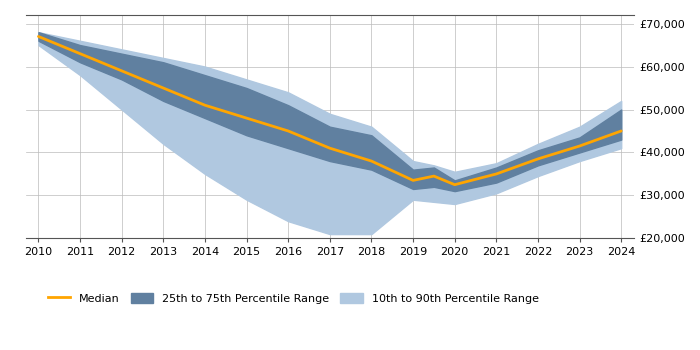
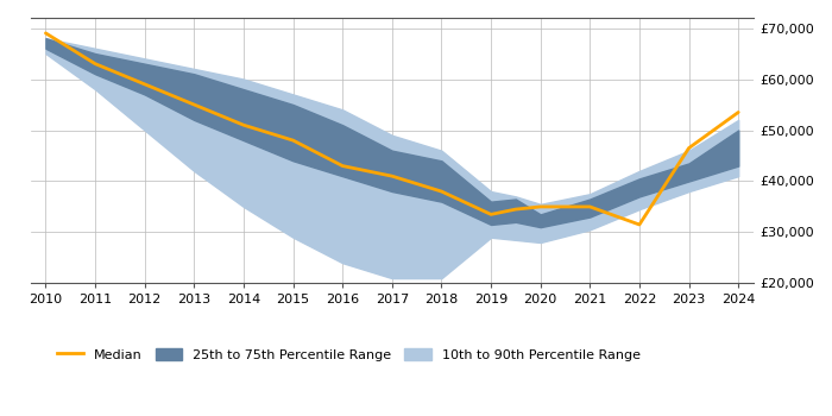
Median/2010: £67,000 -> £69,000
Median/2016: £45,000 -> £43,000
Median/2020: £32,500 -> £35,000
Median/2022: £38,500 -> £31,500
Median/2023: £41,500 -> £46,500
Median/2024: £45,000 -> £53,500
